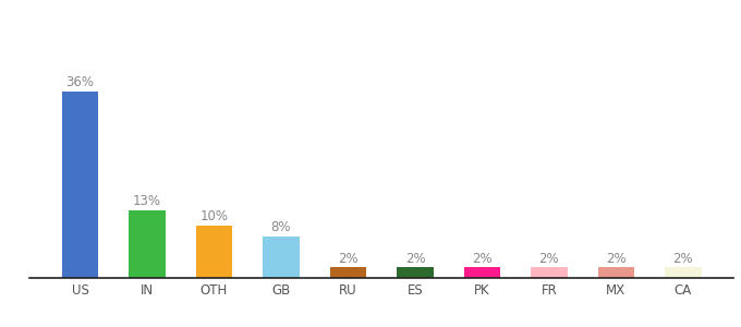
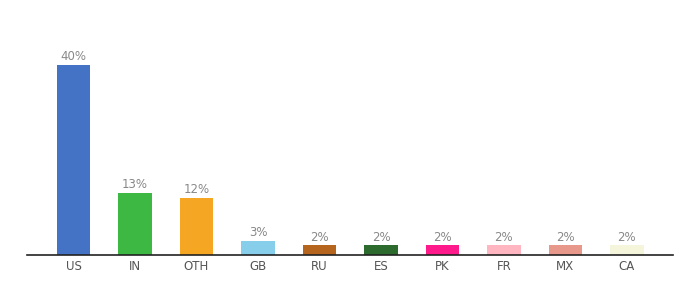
US: 36% -> 40%
OTH: 10% -> 12%
GB: 8% -> 3%
